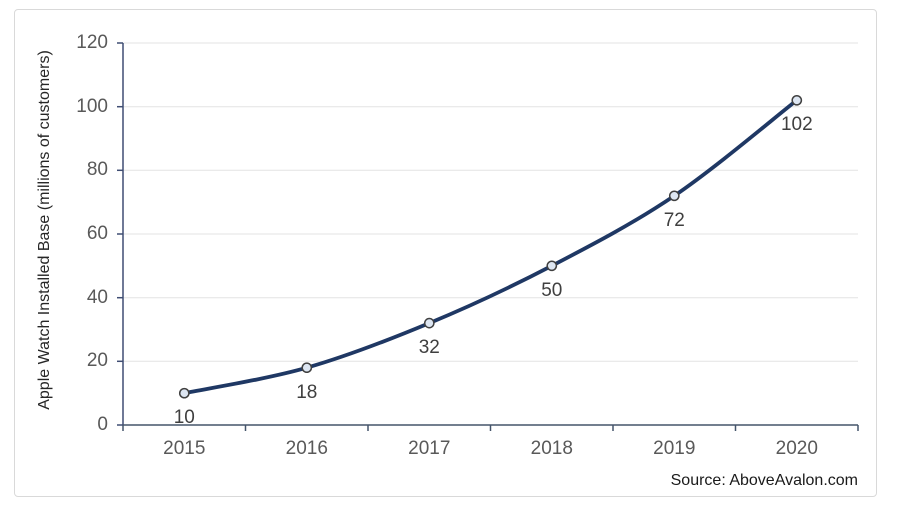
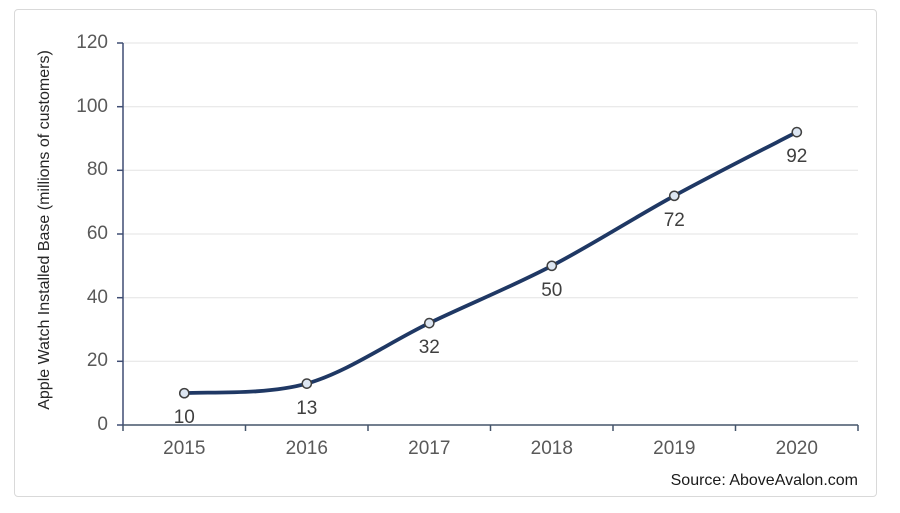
2016: 18 -> 13
2020: 102 -> 92
